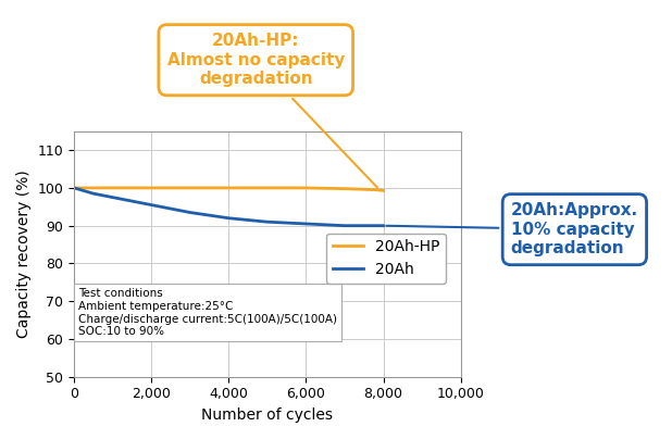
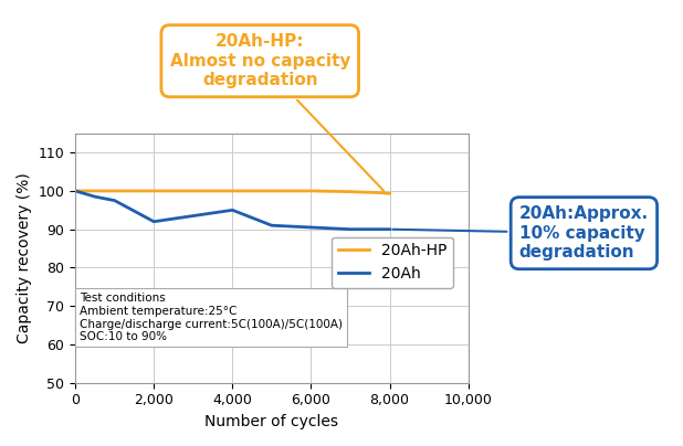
20Ah/2,000: 95.5 -> 92.0
20Ah/4,000: 92.0 -> 95.0
